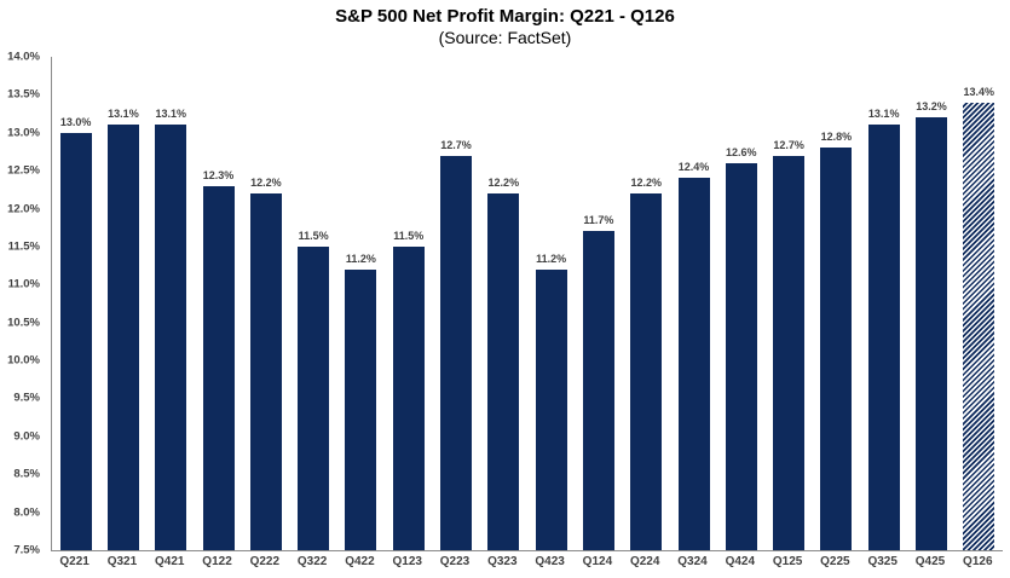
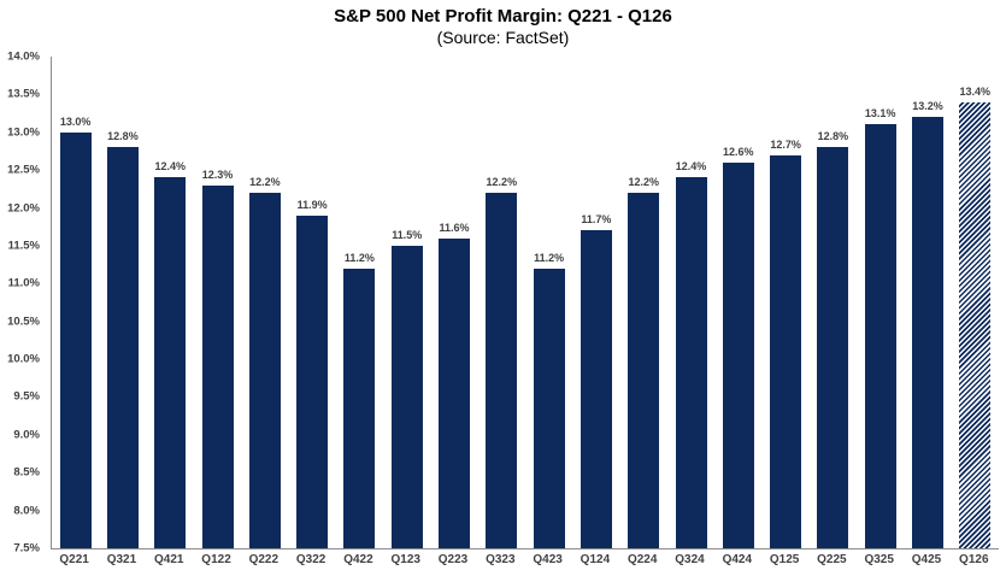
Q321: 13.1% -> 12.8%
Q421: 13.1% -> 12.4%
Q322: 11.5% -> 11.9%
Q223: 12.7% -> 11.6%
